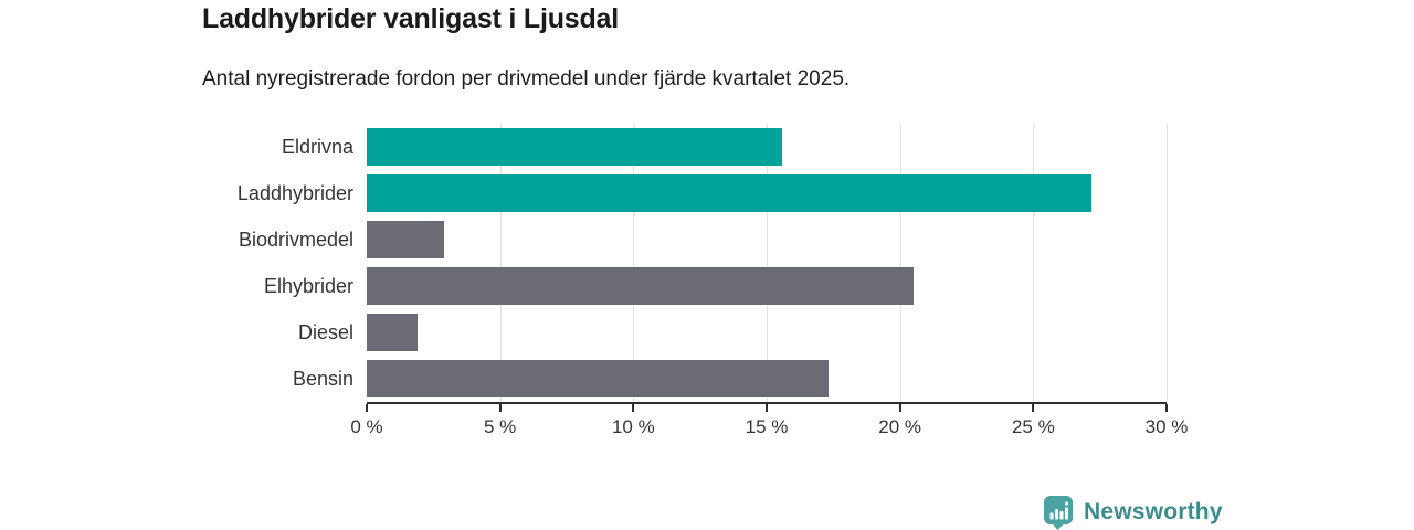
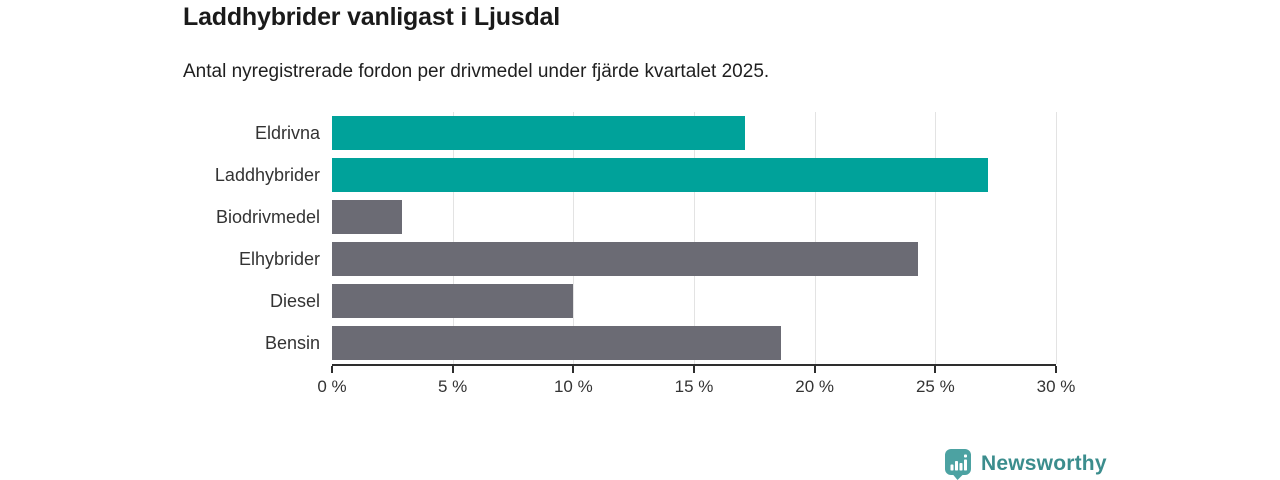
Eldrivna: 15.6% -> 17.1%
Elhybrider: 20.5% -> 24.3%
Diesel: 1.9% -> 10.0%
Bensin: 17.3% -> 18.6%
